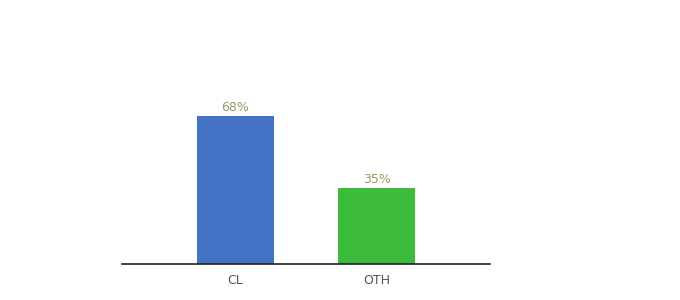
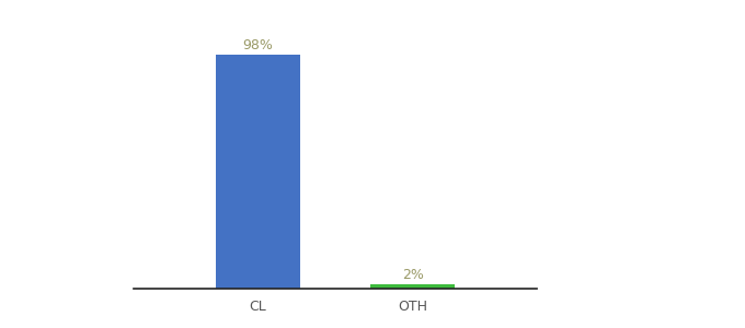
CL: 68% -> 98%
OTH: 35% -> 2%
